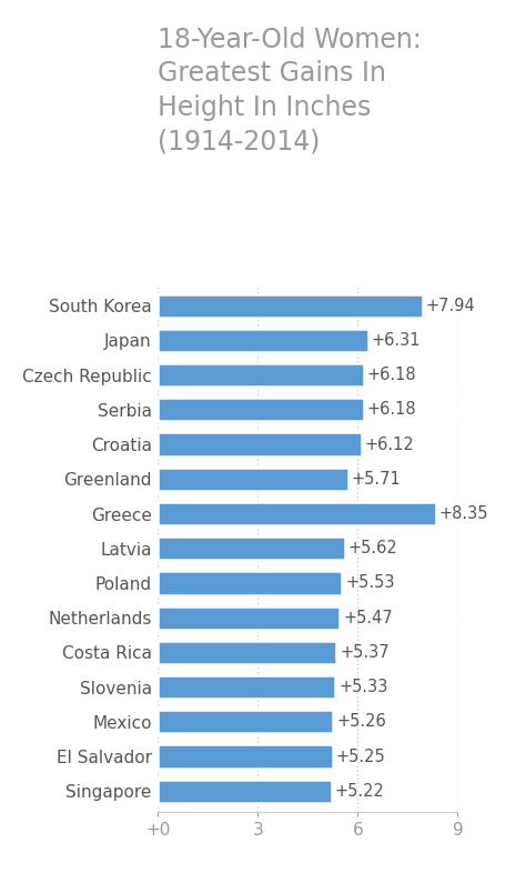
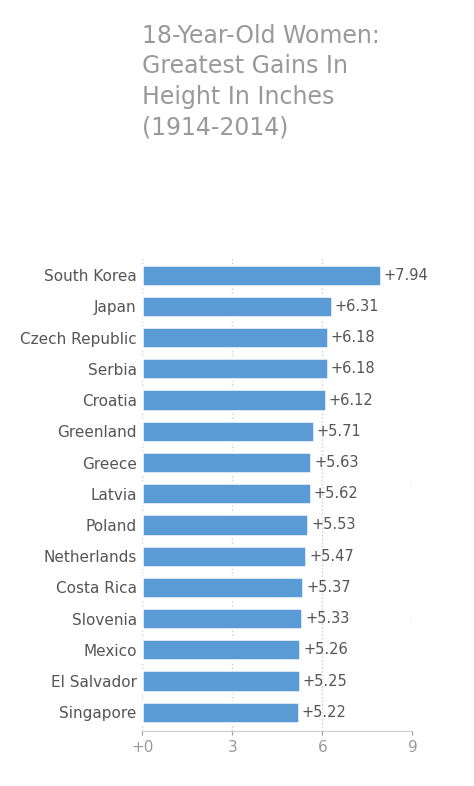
Greece: +8.35 -> +5.63
